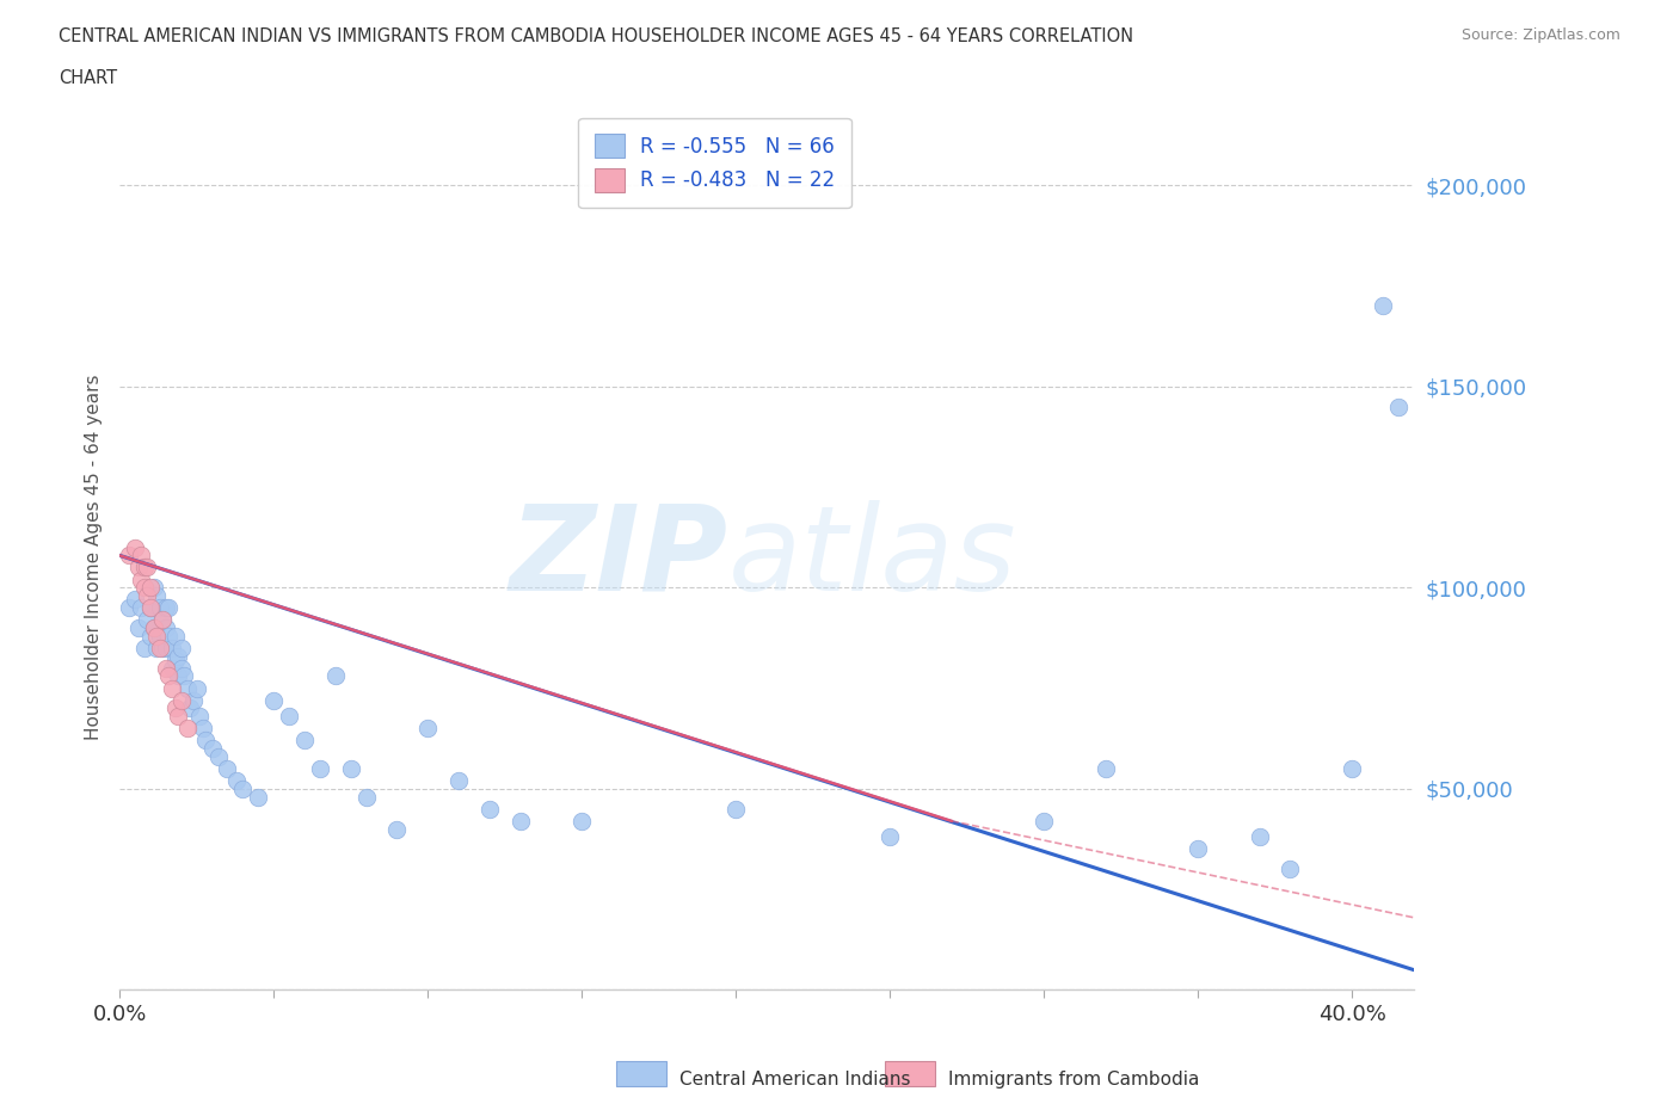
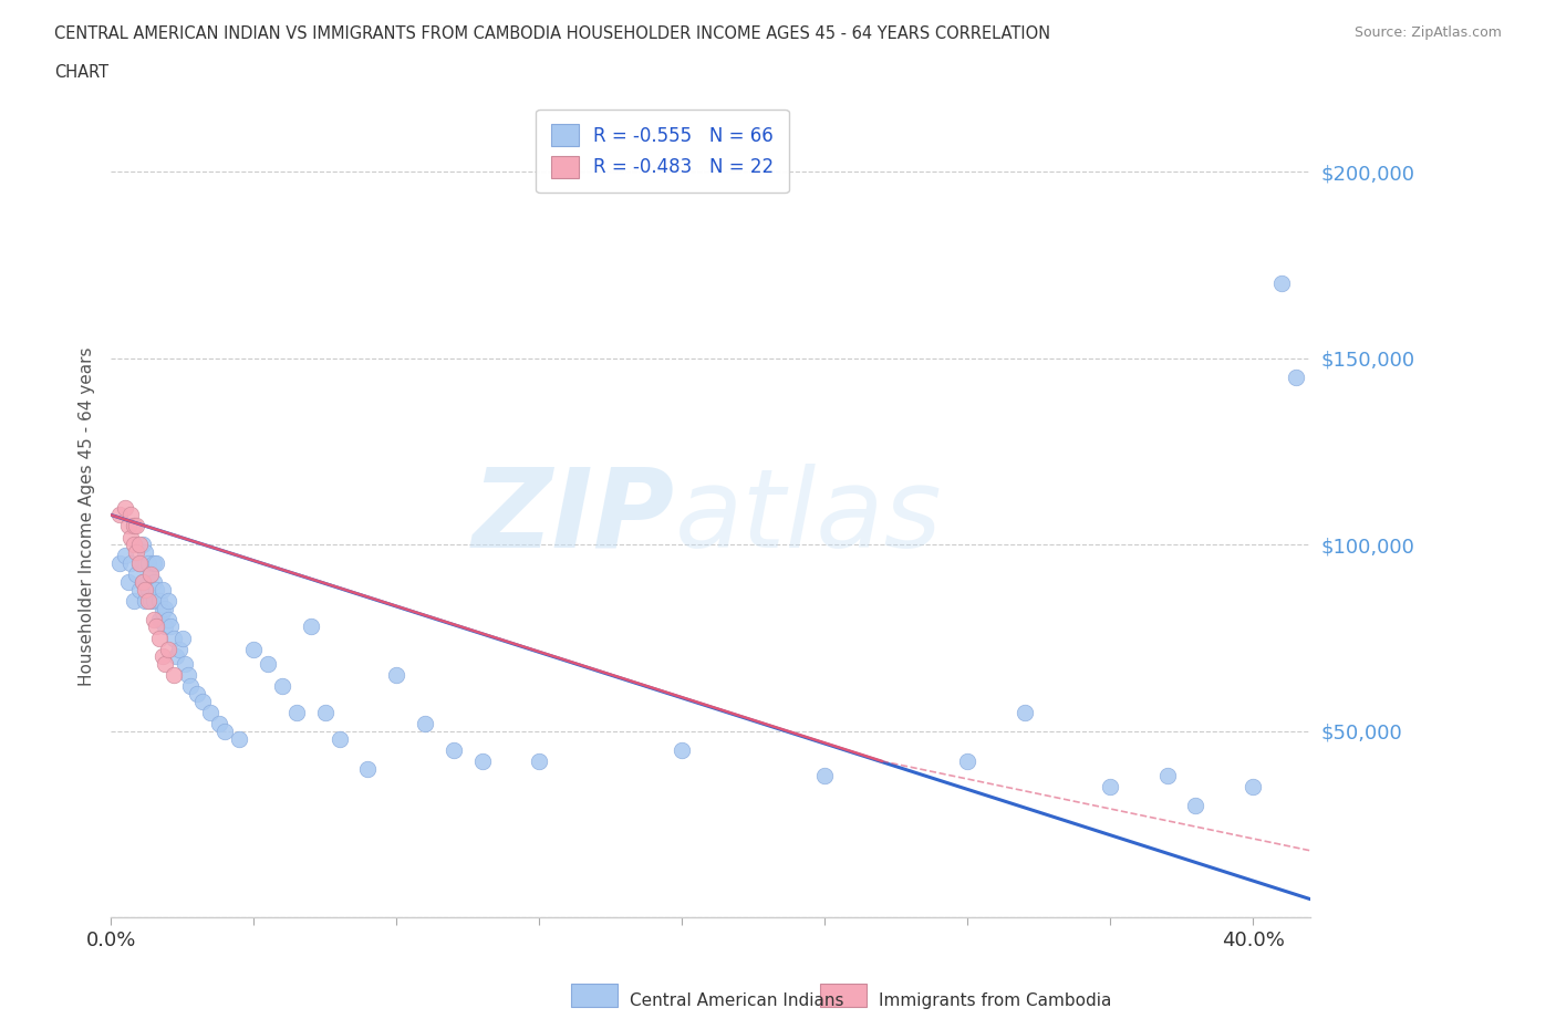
R = -0.555 N = 66/40.0%: $55,000 -> $35,000
